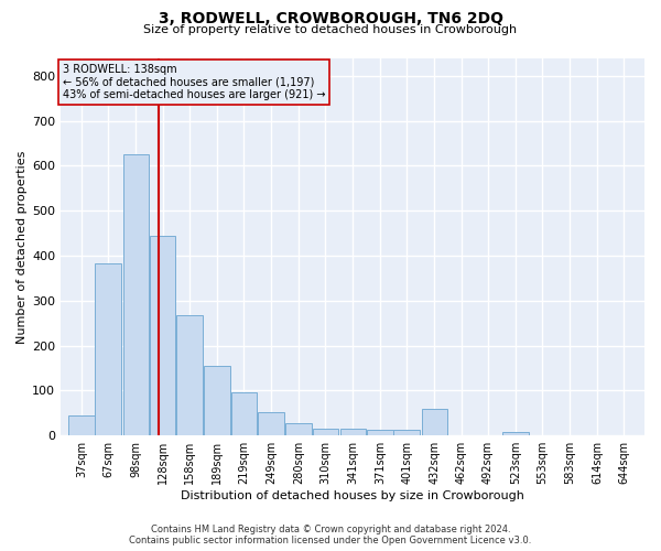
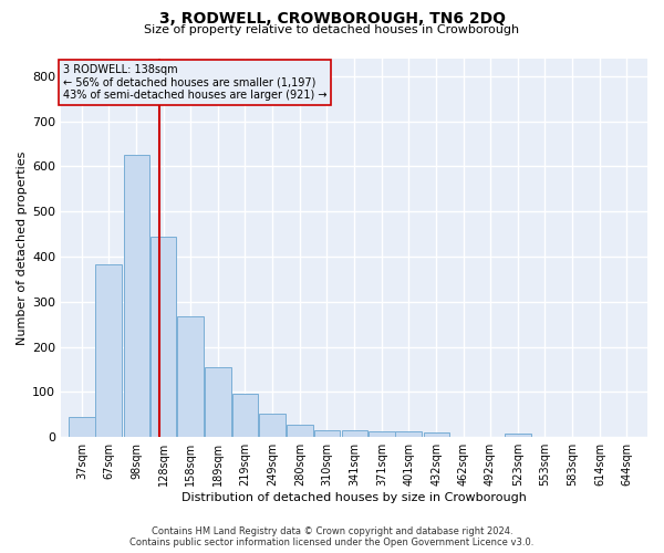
432sqm: 60 -> 10
